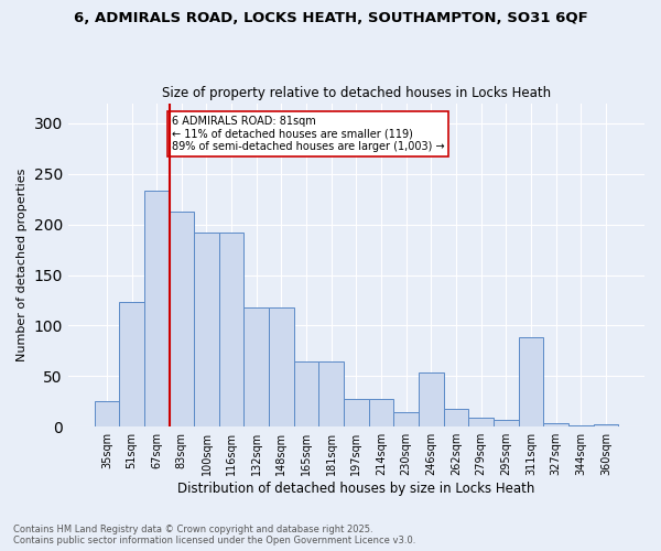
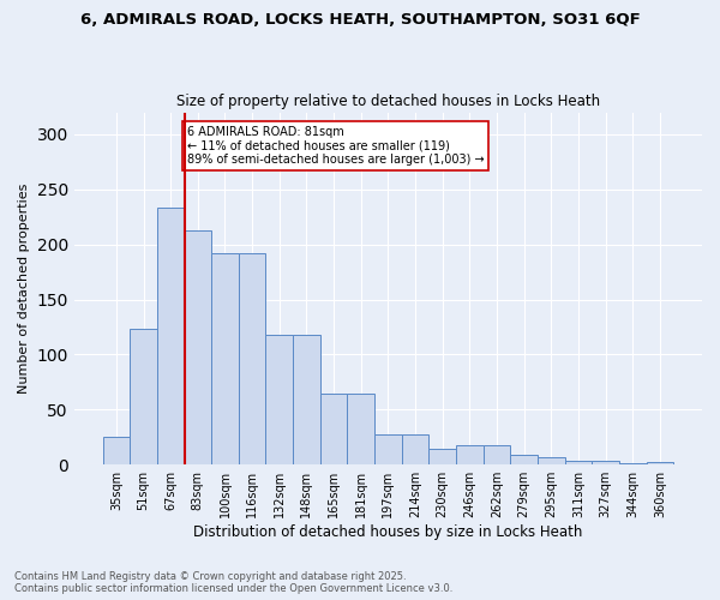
246sqm: 54 -> 18
311sqm: 88 -> 4
